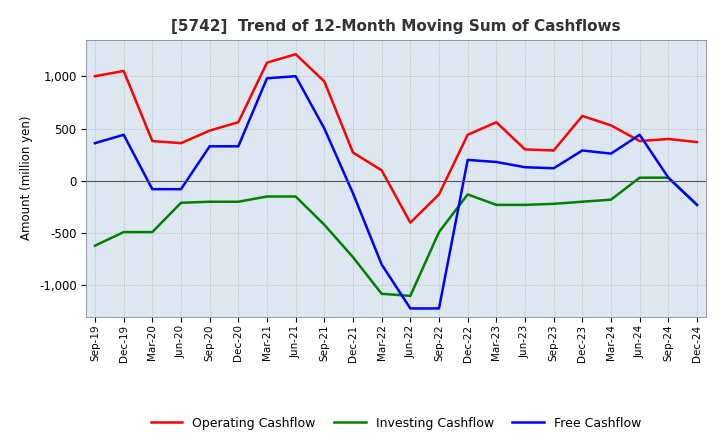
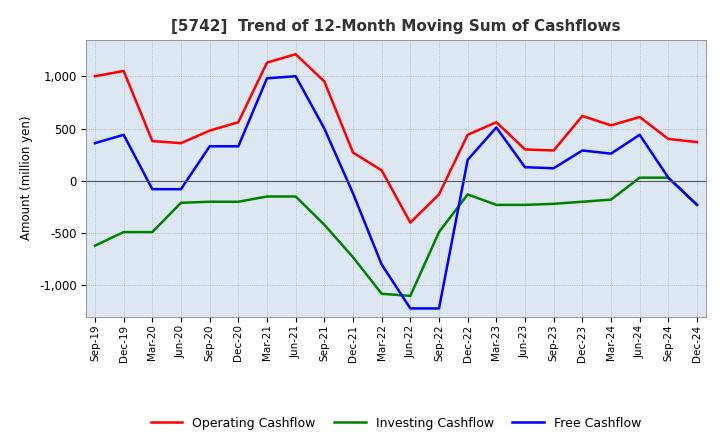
Free Cashflow/Mar-23: 180 -> 510
Operating Cashflow/Jun-24: 380 -> 610
